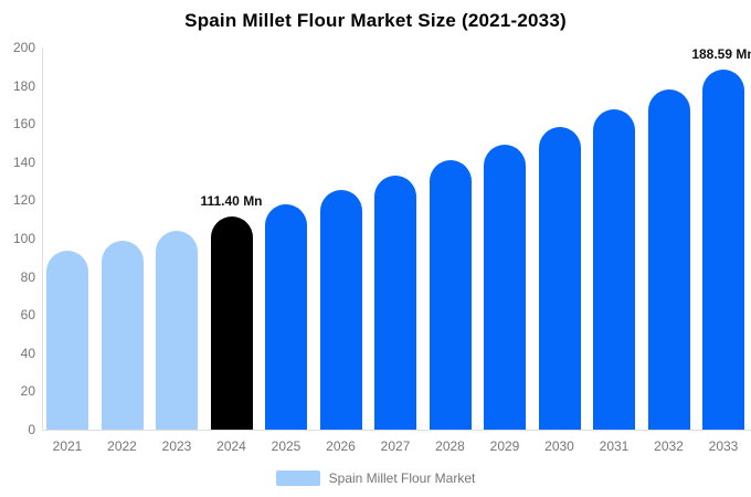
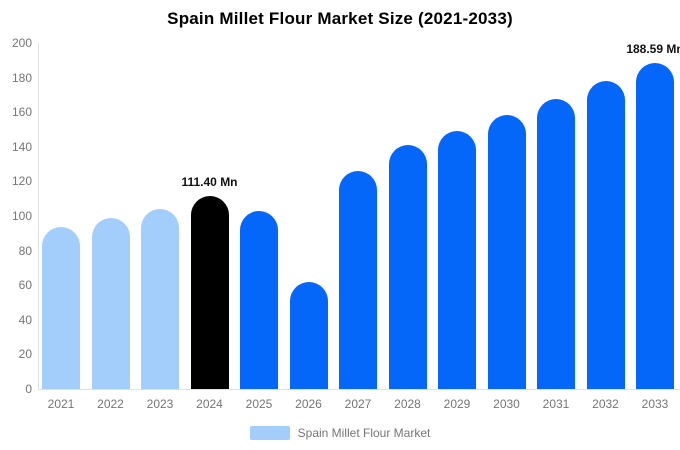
2025: 118 -> 103
2026: 125 -> 62
2027: 133 -> 126
